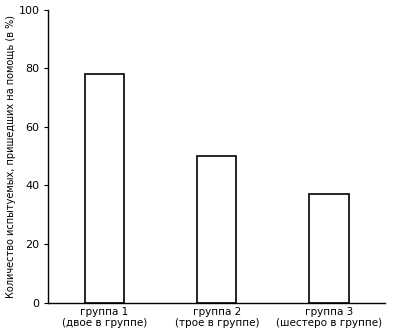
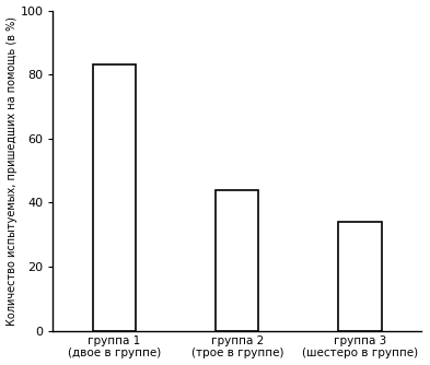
группа 1 (двое в группе): 78 -> 83
группа 2 (трое в группе): 50 -> 44
группа 3 (шестеро в группе): 37 -> 34
